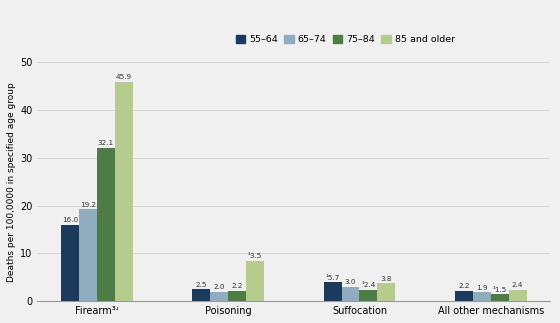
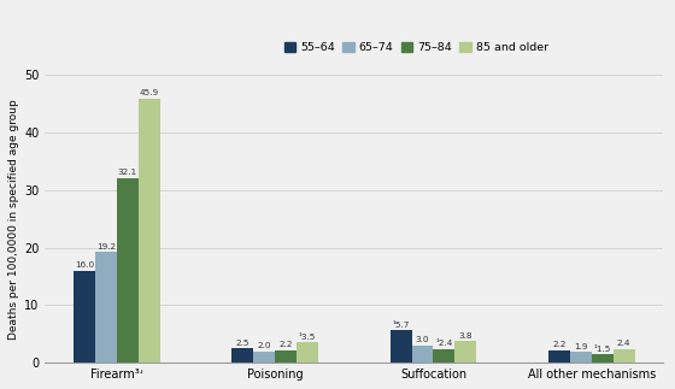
85 and older/Poisoning: 8.5 -> 3.5
55–64/Suffocation: 4.0 -> 5.7
